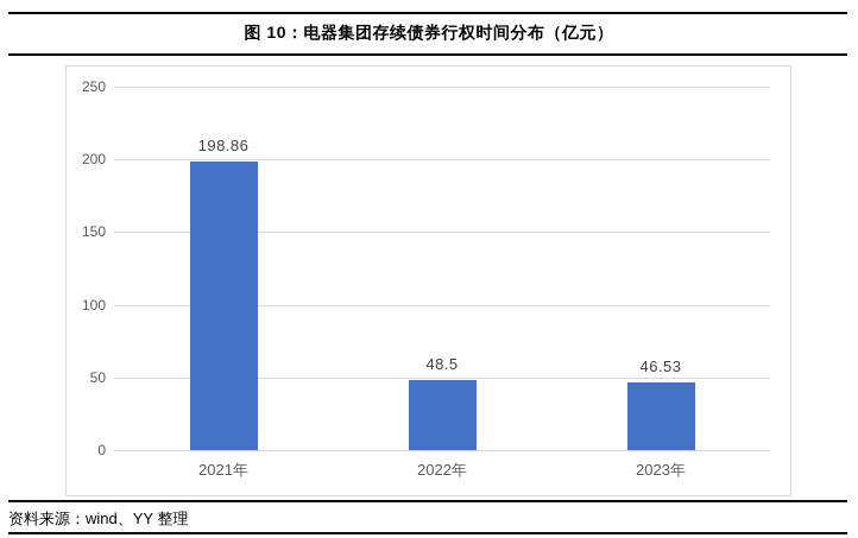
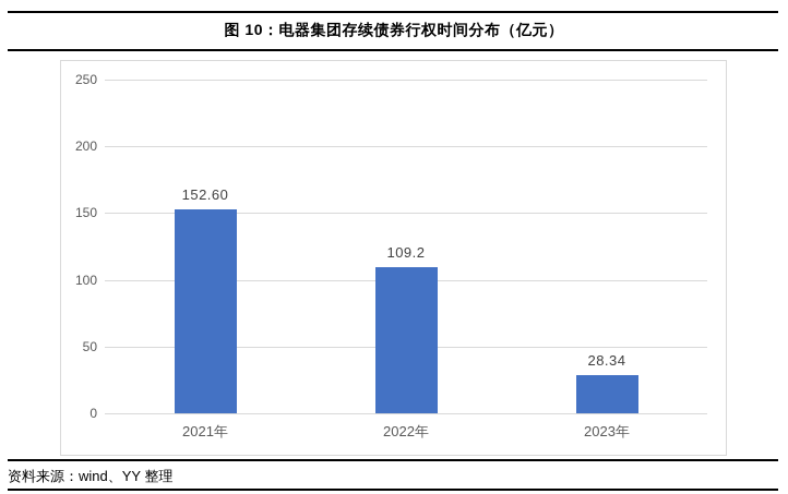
2021年: 198.86 -> 152.60
2022年: 48.5 -> 109.2
2023年: 46.53 -> 28.34
